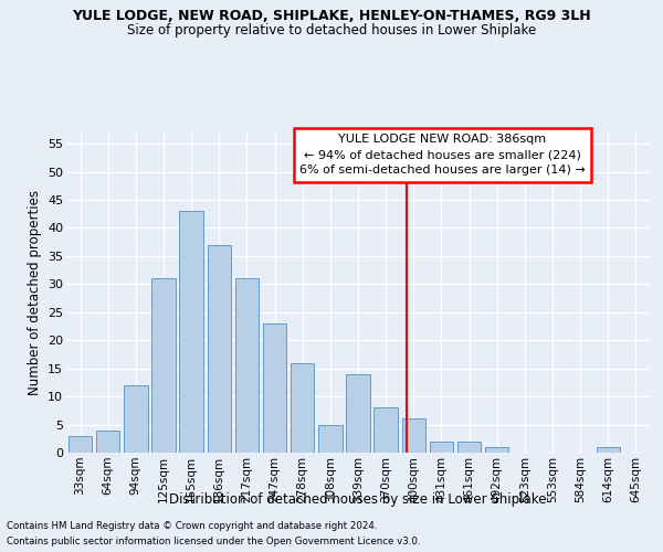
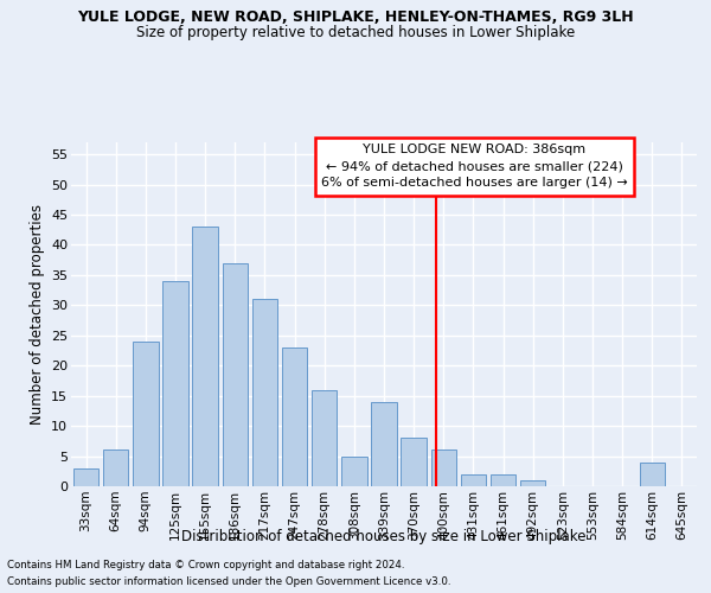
64sqm: 4 -> 6
94sqm: 12 -> 24
125sqm: 31 -> 34
614sqm: 1 -> 4
